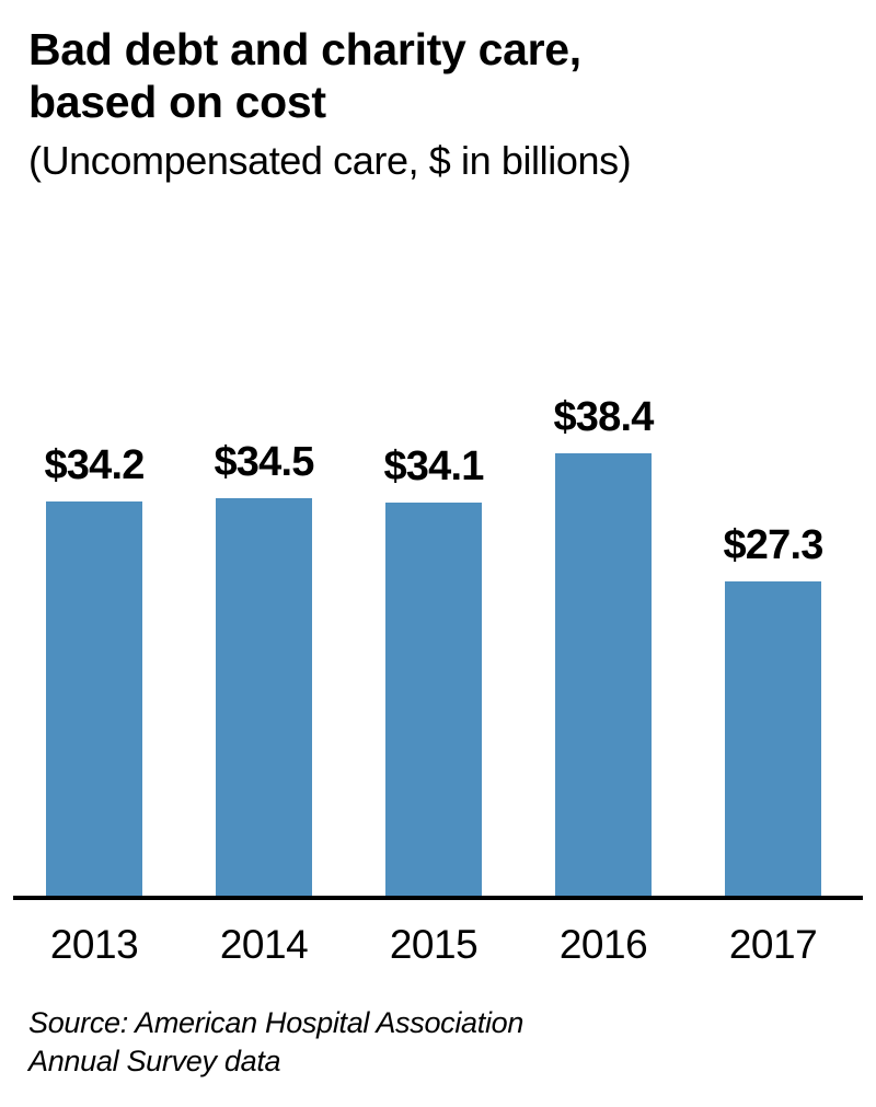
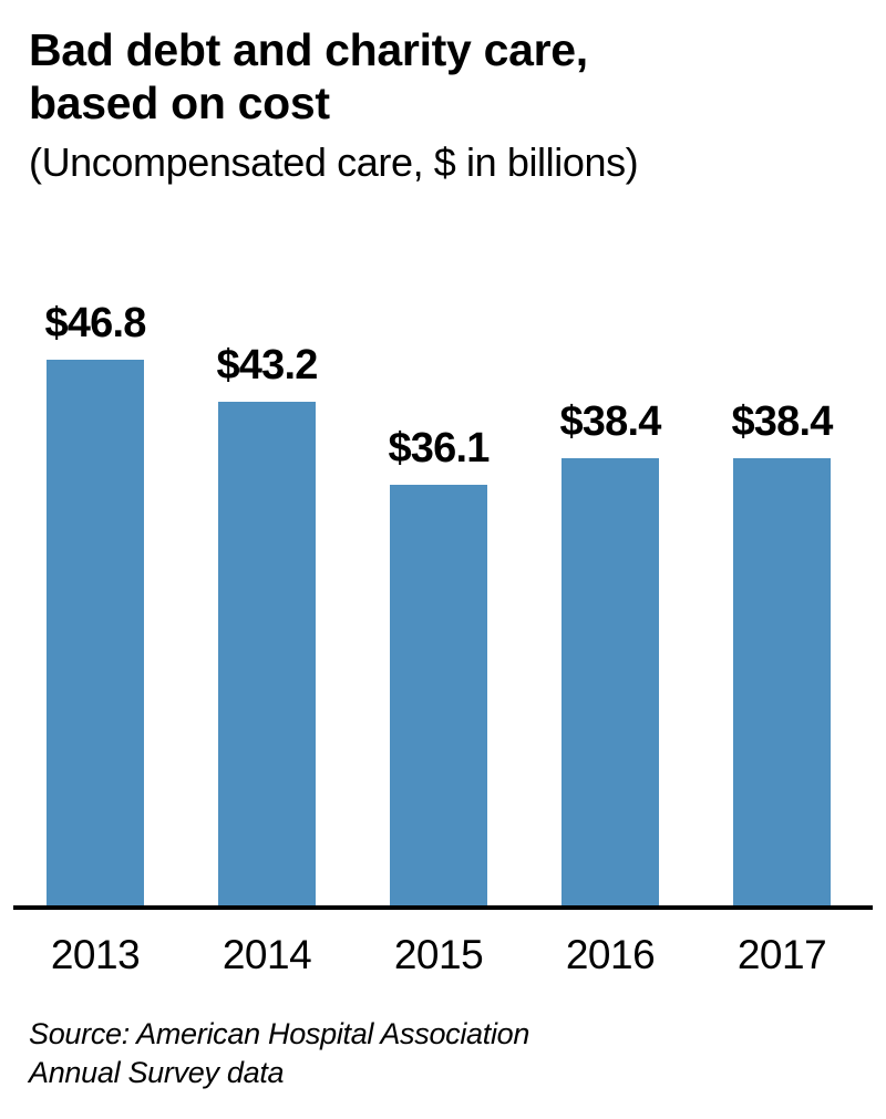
2013: $34.2 -> $46.8
2014: $34.5 -> $43.2
2015: $34.1 -> $36.1
2017: $27.3 -> $38.4
